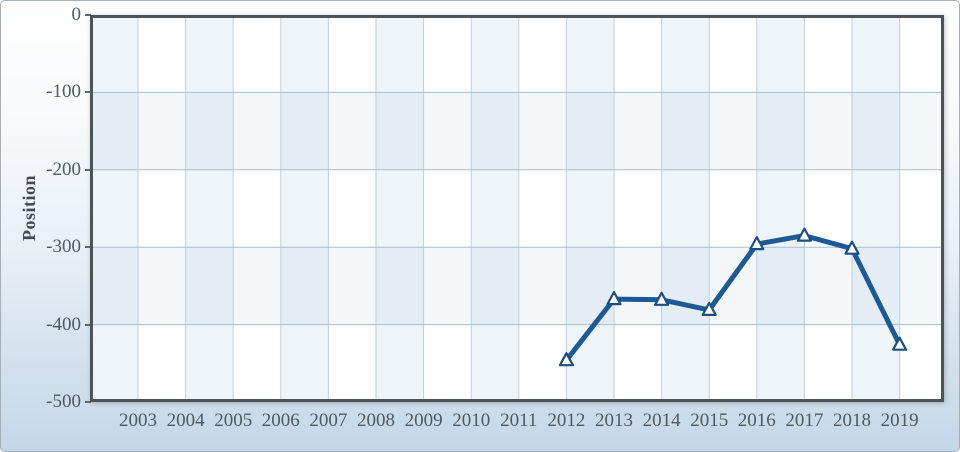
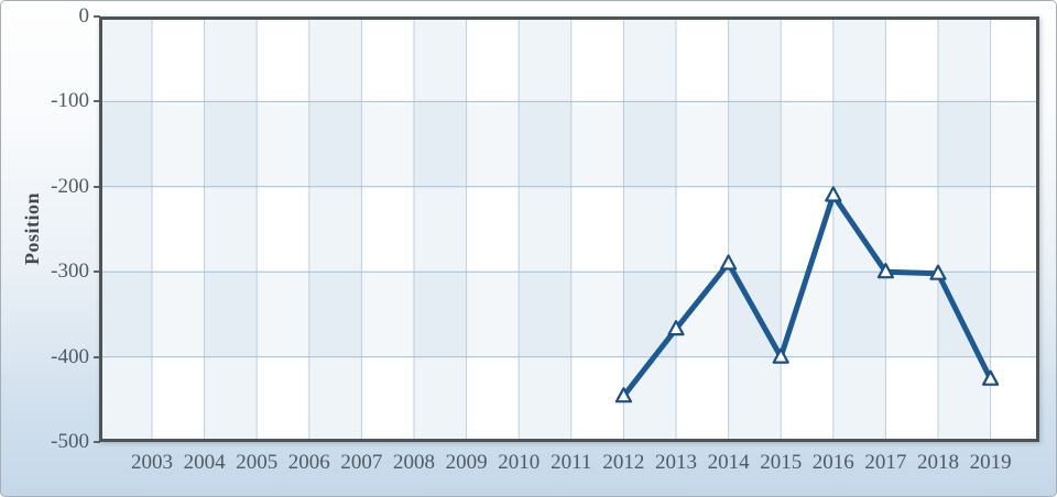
2014: -370 -> -290
2015: -380 -> -400
2016: -300 -> -210
2017: -280 -> -300
